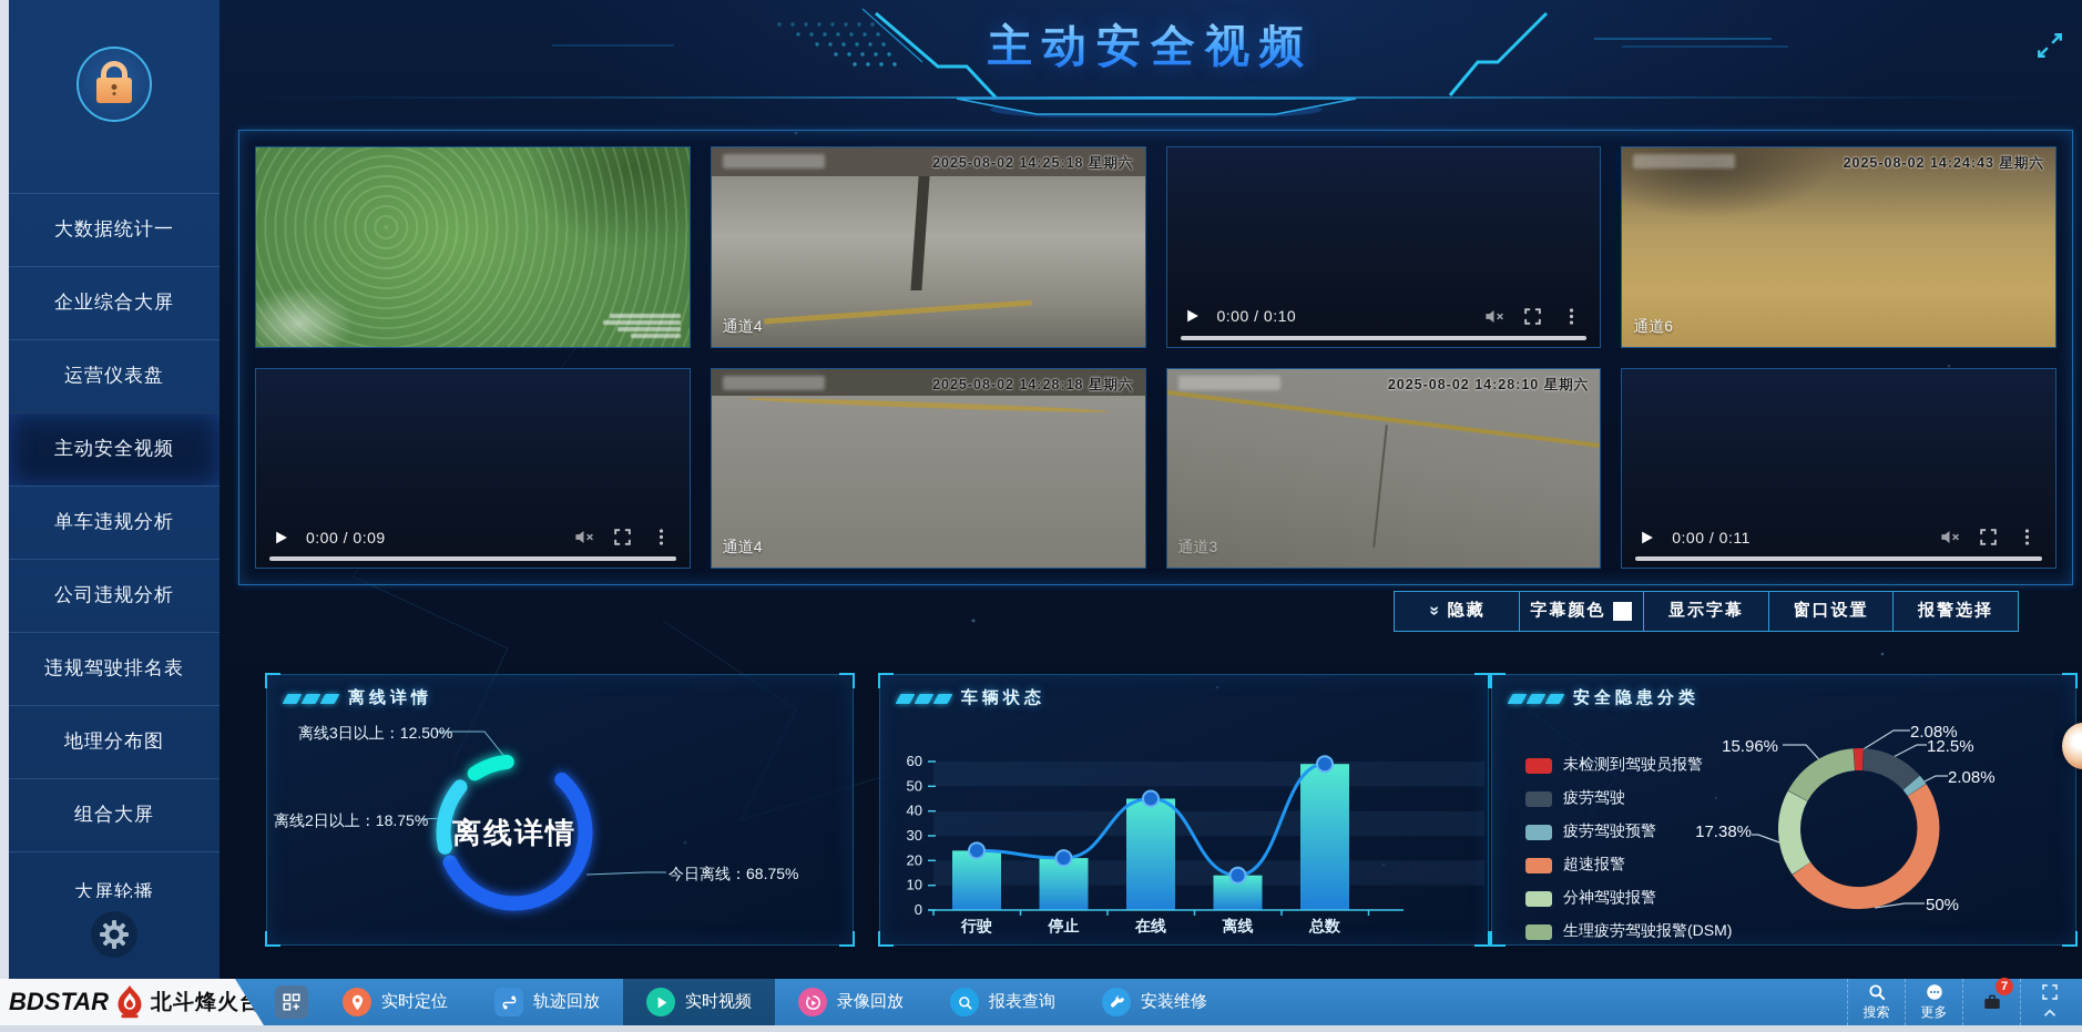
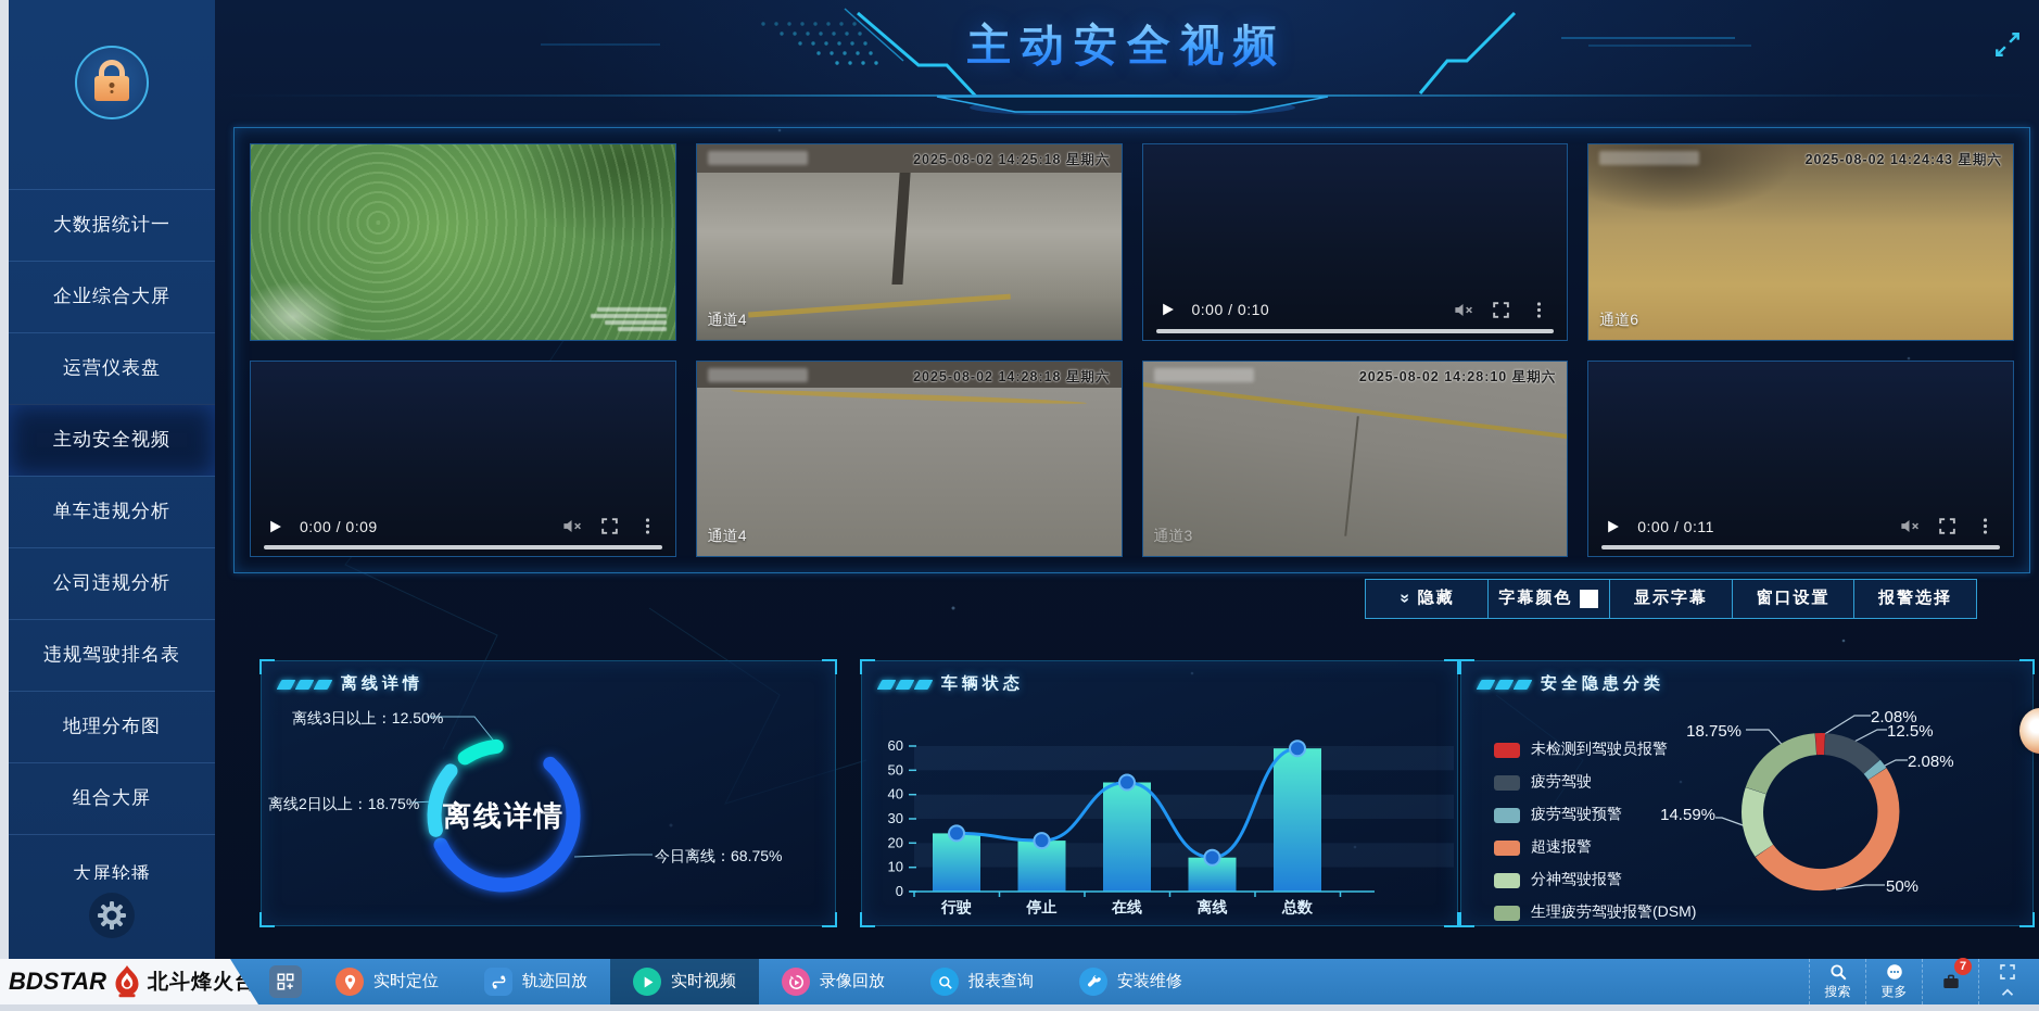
安全隐患分类/分神驾驶报警: 17.38% -> 14.59%
安全隐患分类/生理疲劳驾驶报警(DSM): 15.96% -> 18.75%
